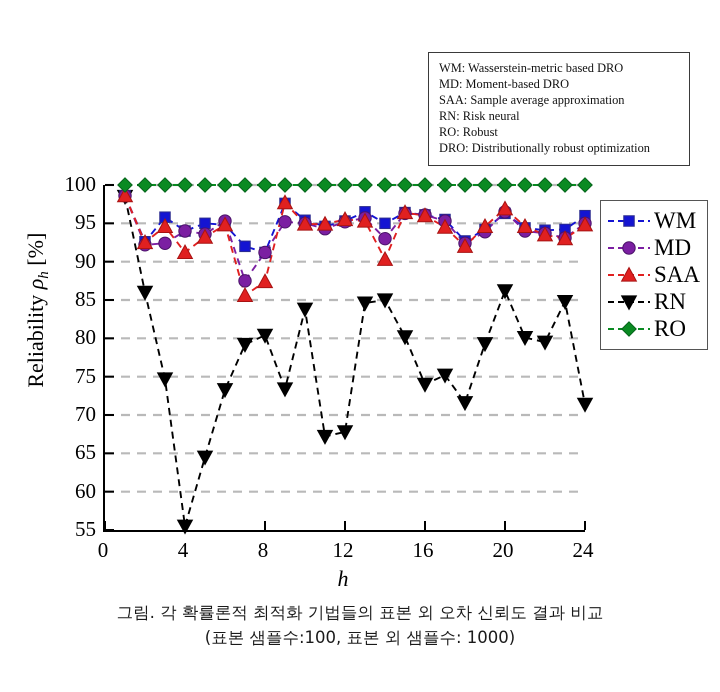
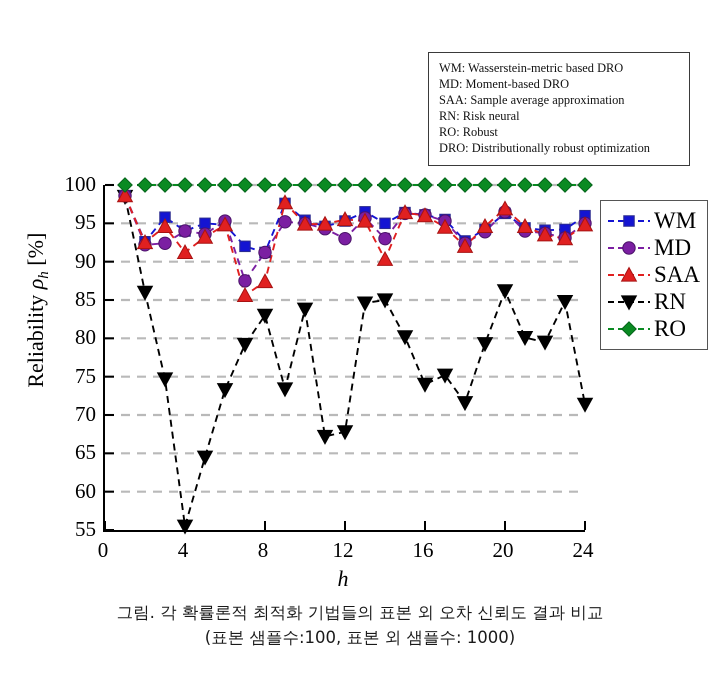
RN/8: 80 -> 83
MD/12: 95 -> 93
